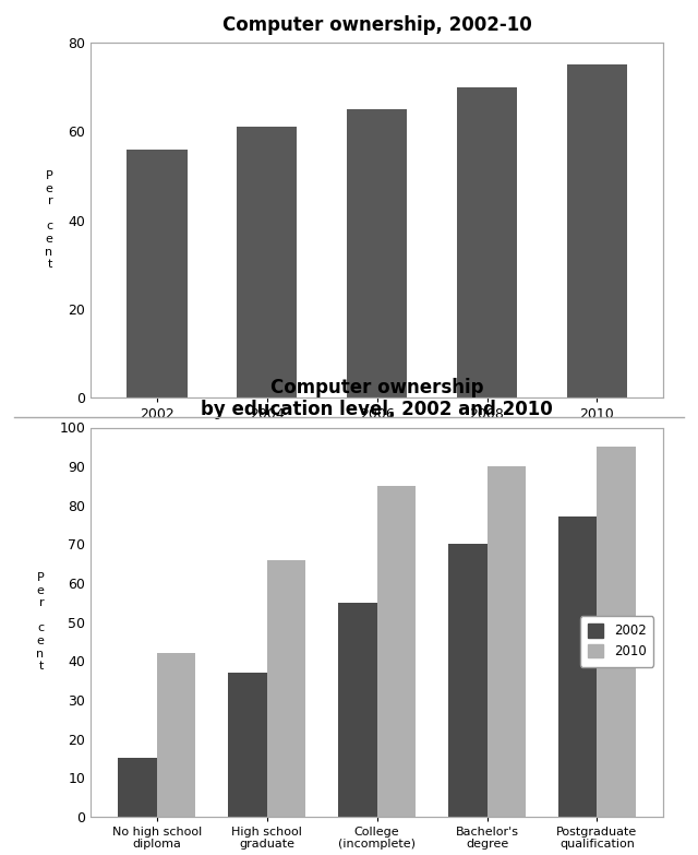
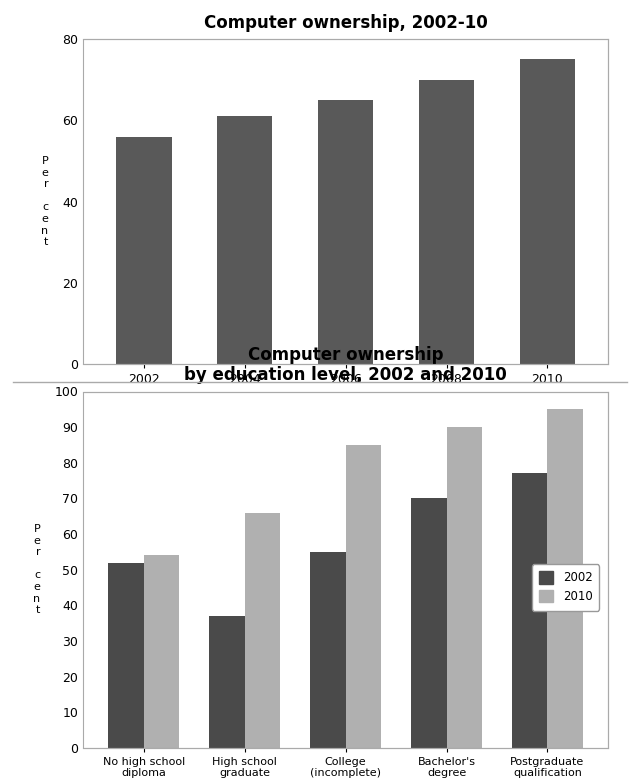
Computer ownership by education level, 2002 and 2010/2002/No high school diploma: 15 -> 52
Computer ownership by education level, 2002 and 2010/2010/No high school diploma: 42 -> 54
